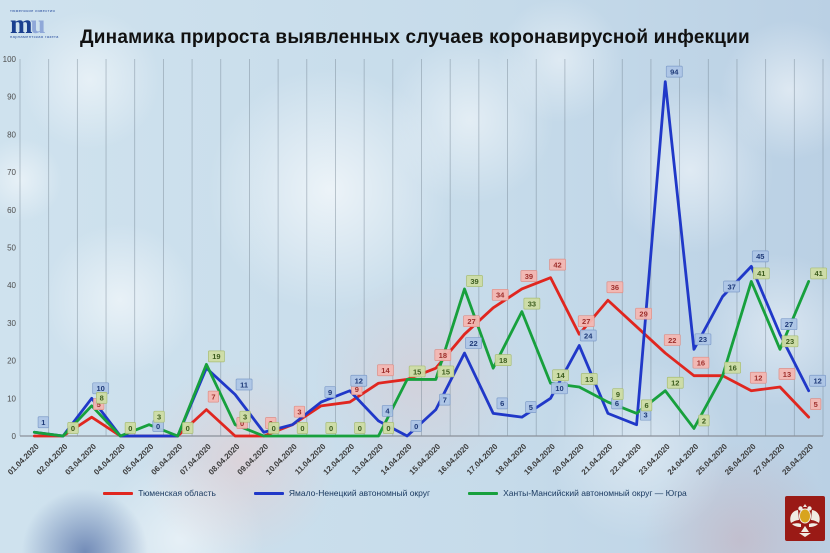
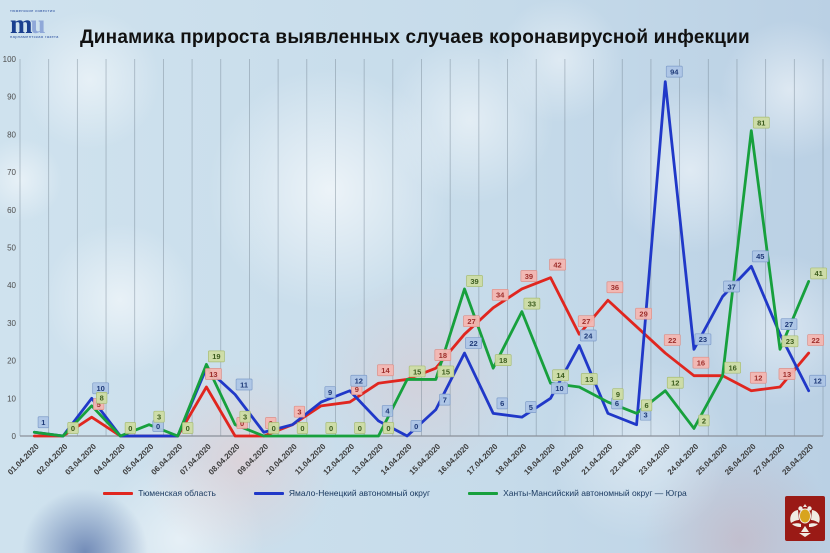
Тюменская область/07.04.2020: 7 -> 13
Ханты-Мансийский автономный округ — Югра/26.04.2020: 41 -> 81
Тюменская область/28.04.2020: 5 -> 22
